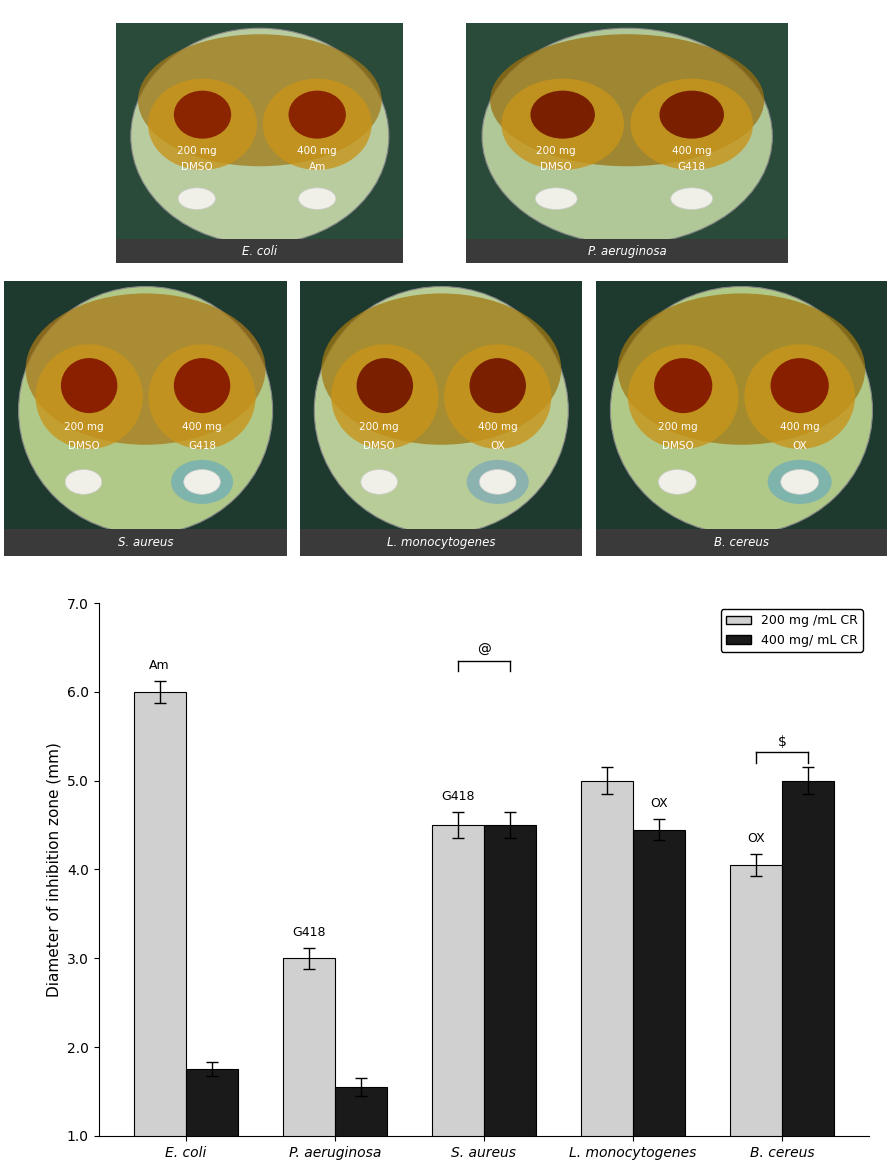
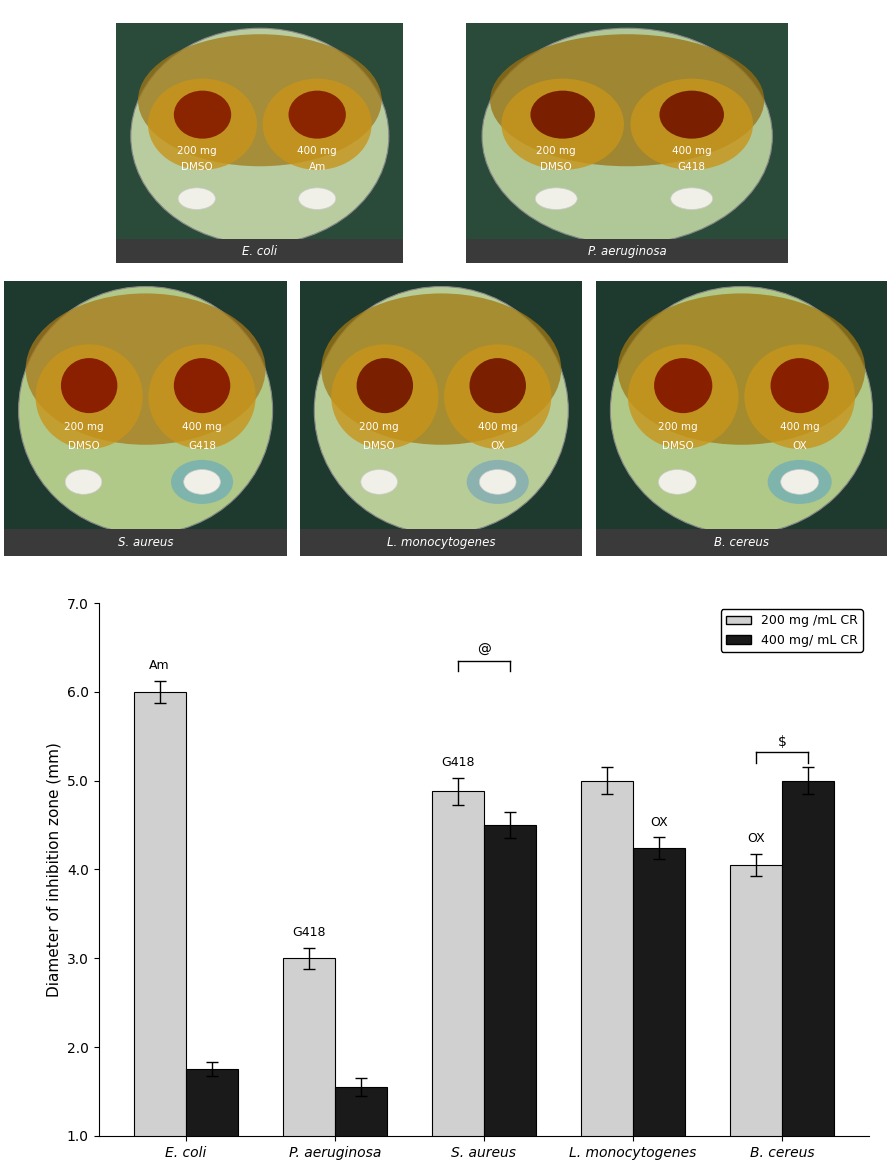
200 mg /mL CR/S. aureus: 4.50 -> 4.88
400 mg/ mL CR/L. monocytogenes: 4.45 -> 4.24
